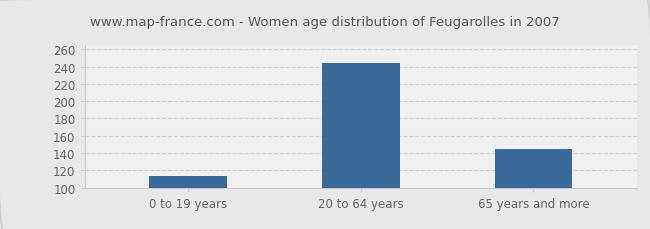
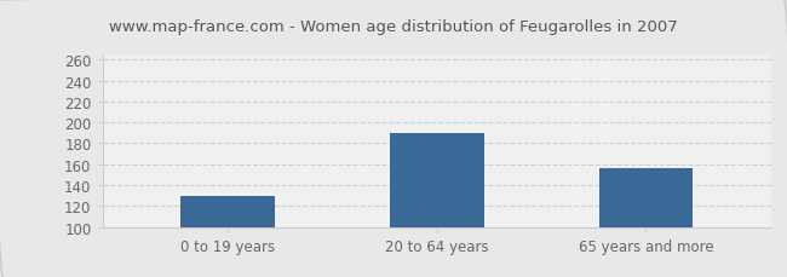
0 to 19 years: 114 -> 130
20 to 64 years: 244 -> 190
65 years and more: 145 -> 156
